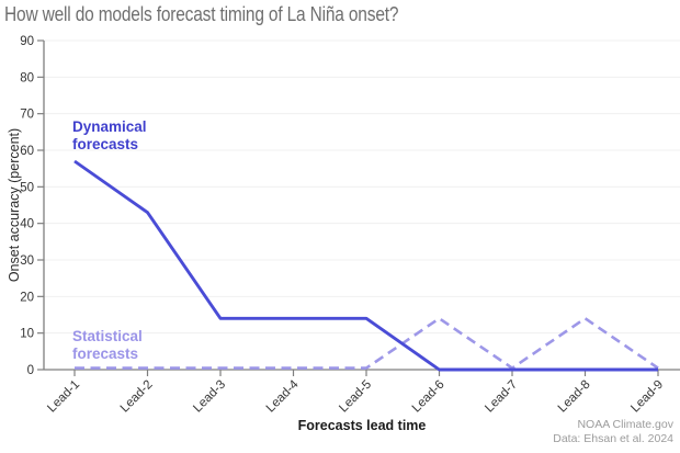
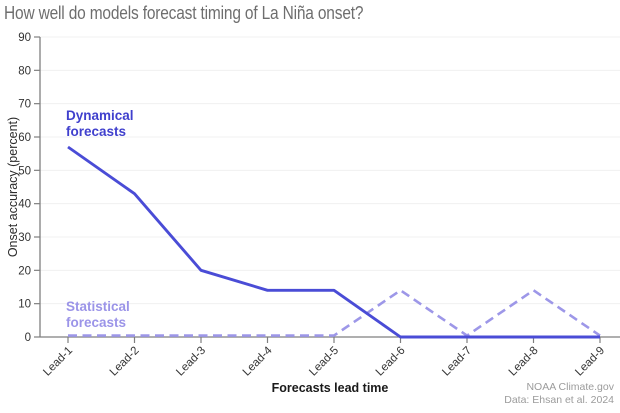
Dynamical forecasts/Lead-3: 14 -> 20
